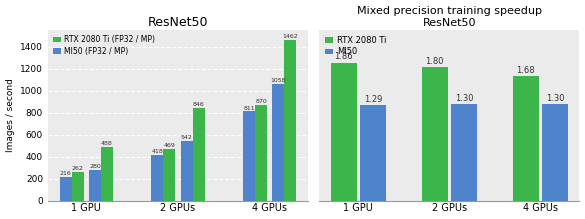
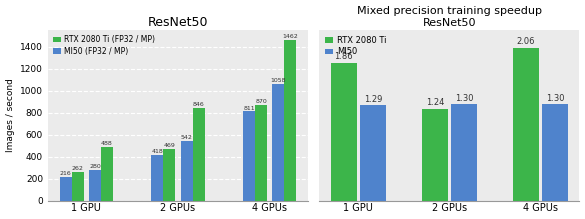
Mixed precision training speedup ResNet50/RTX 2080 Ti/2 GPUs: 1.80 -> 1.24
Mixed precision training speedup ResNet50/RTX 2080 Ti/4 GPUs: 1.68 -> 2.06
